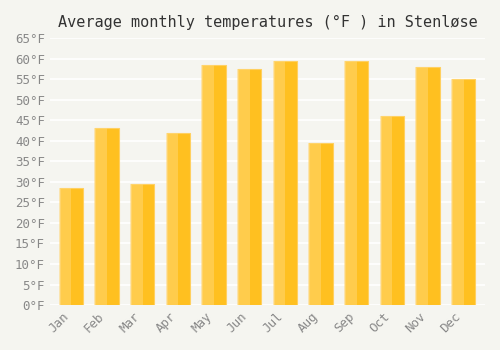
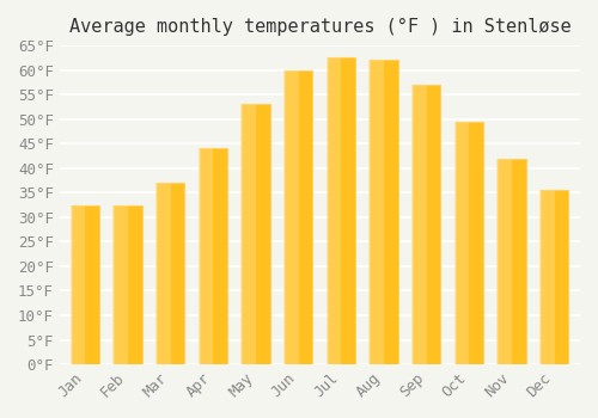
Jan: 28.5°F -> 32.5°F
Feb: 43.0°F -> 32.5°F
Mar: 29.5°F -> 37.0°F
Apr: 42.0°F -> 44.0°F
May: 58.5°F -> 53.0°F
Jun: 57.5°F -> 60.0°F
Jul: 59.5°F -> 62.5°F
Aug: 39.5°F -> 62.0°F
Sep: 59.5°F -> 57.0°F
Oct: 46.0°F -> 49.5°F
Nov: 58.0°F -> 42.0°F
Dec: 55.0°F -> 35.5°F
